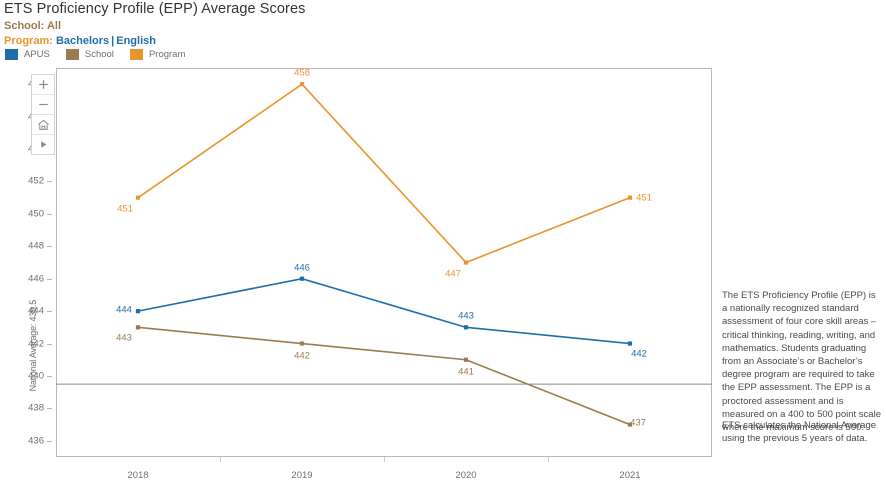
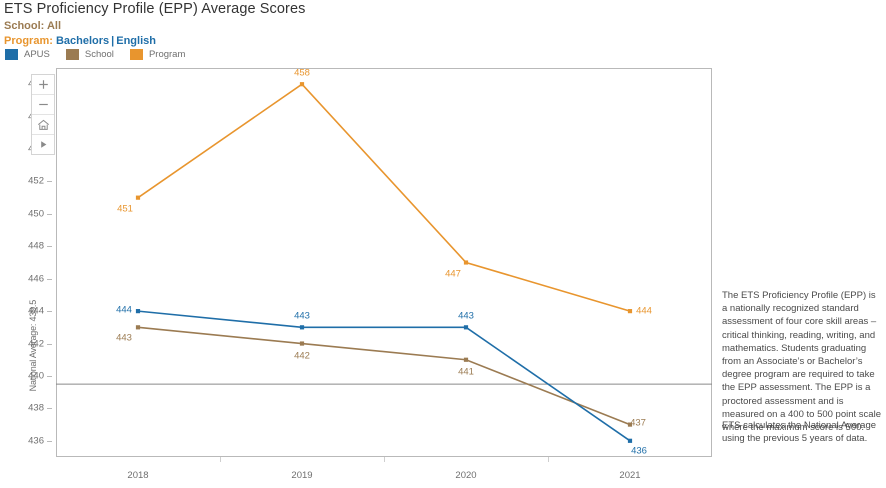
APUS/2019: 446 -> 443
APUS/2021: 442 -> 436
Program/2021: 451 -> 444
